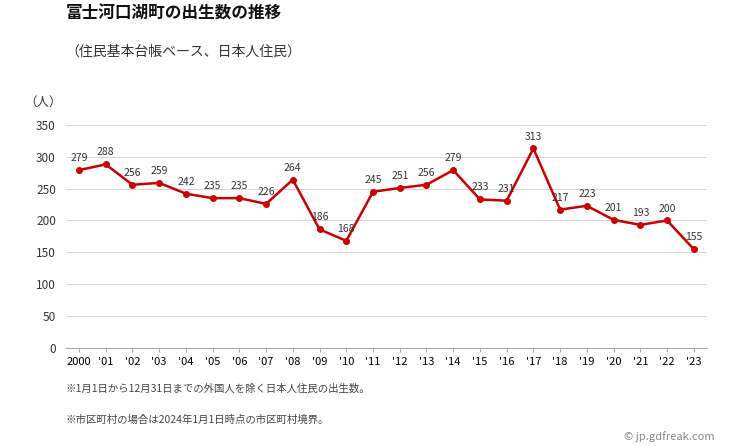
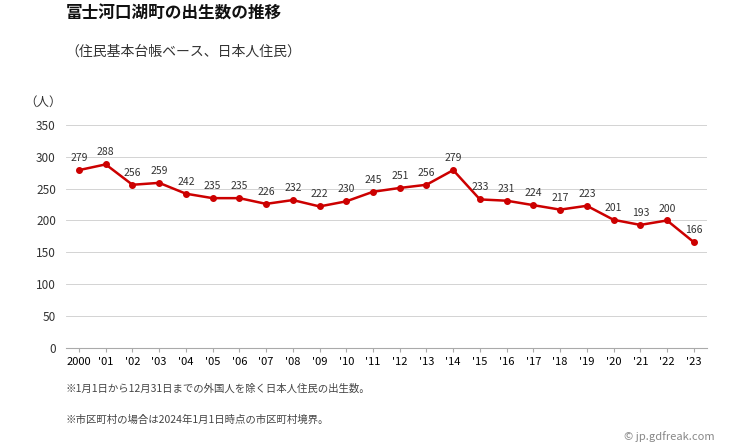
'08: 264 -> 232
'09: 186 -> 222
'10: 168 -> 230
'17: 313 -> 224
'23: 155 -> 166
